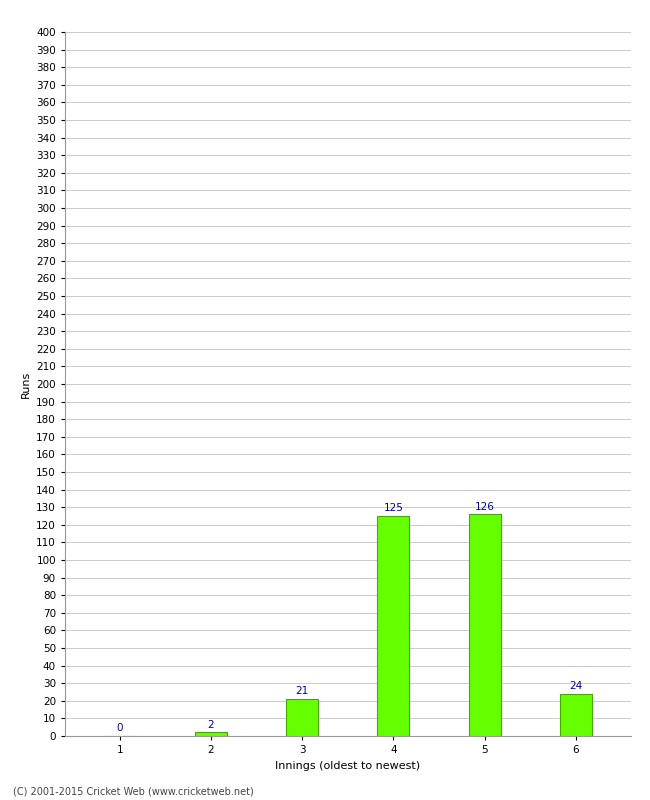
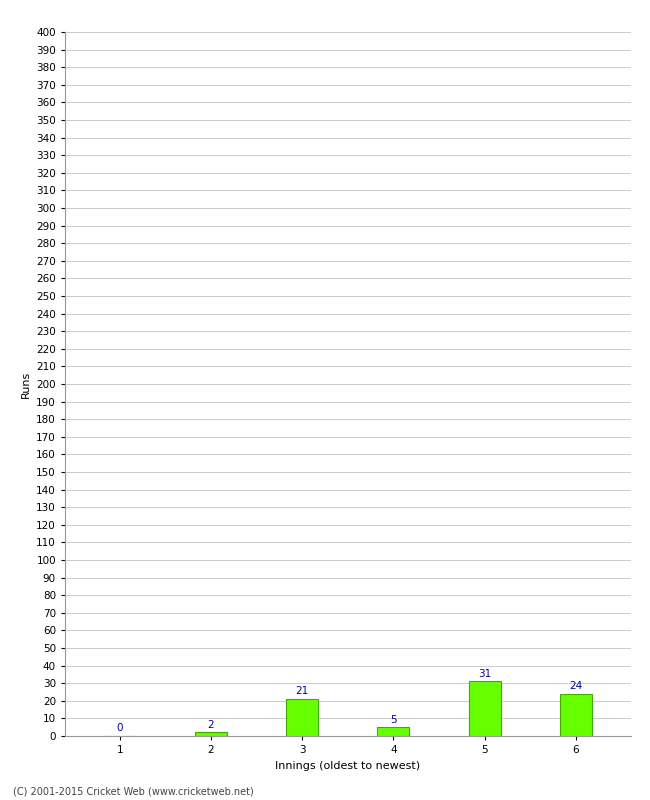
4: 125 -> 5
5: 126 -> 31
